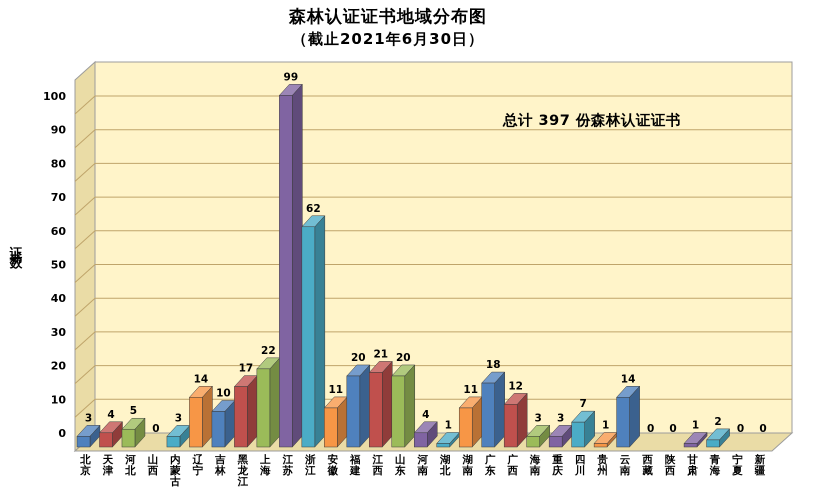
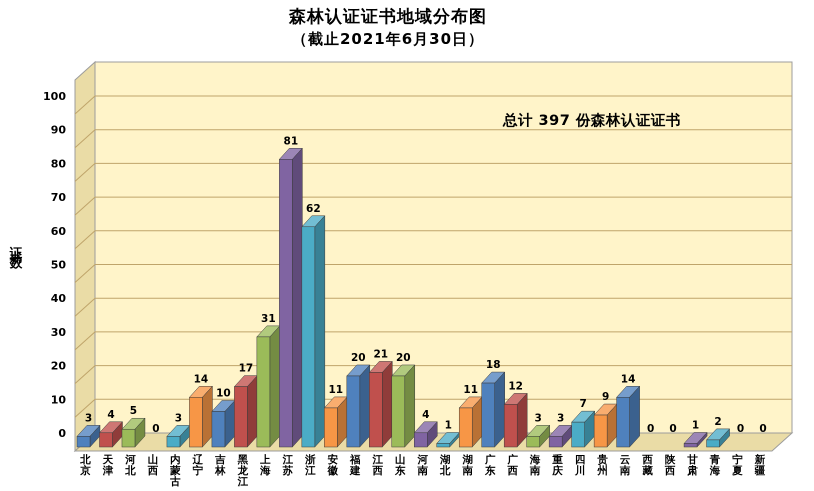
上海: 22 -> 31
江苏: 99 -> 81
贵州: 1 -> 9
